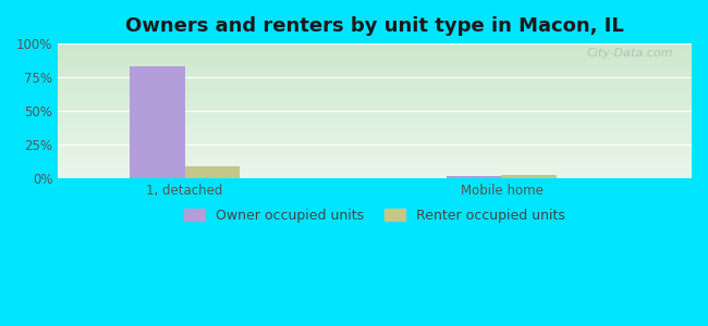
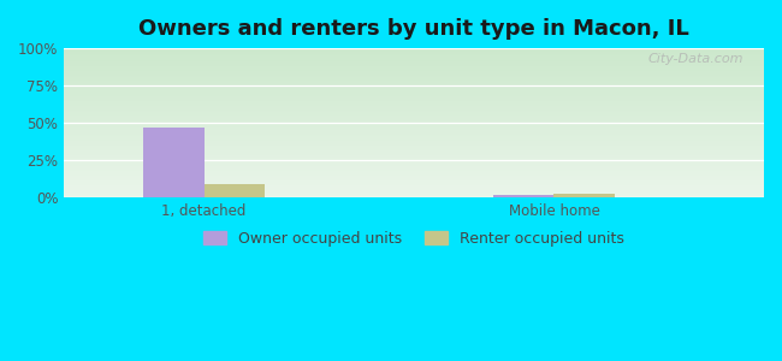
Owner occupied units/1, detached: 83% -> 47%
